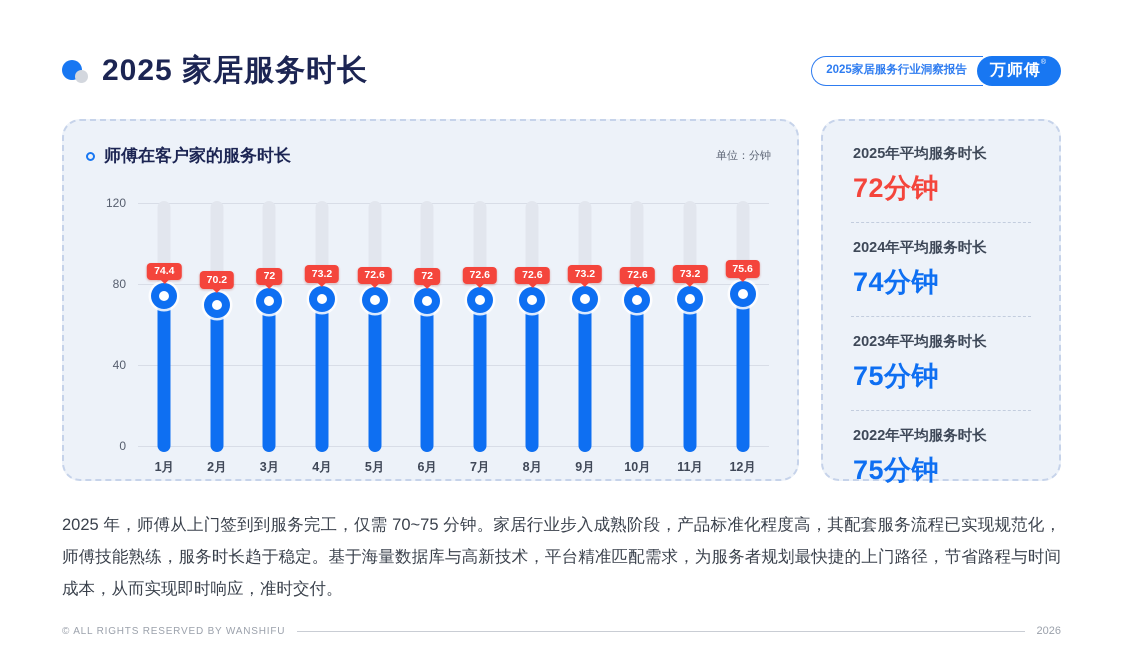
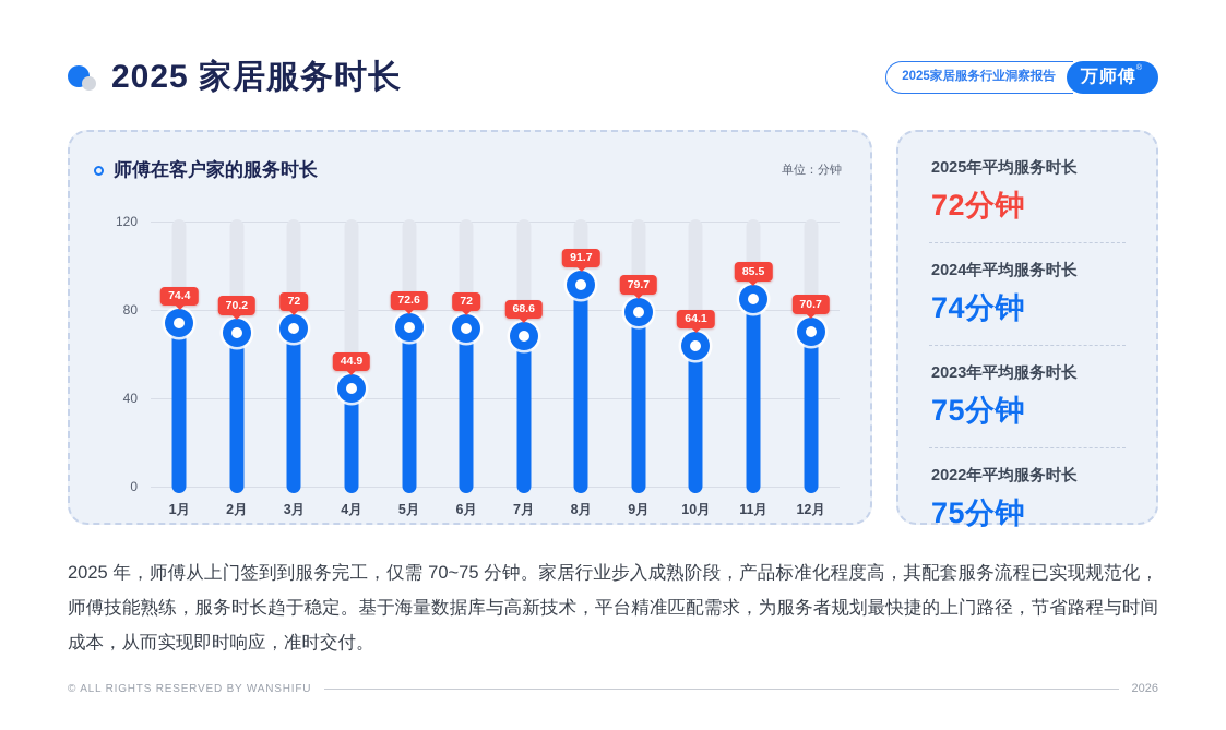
4月: 73.2 -> 44.9
7月: 72.6 -> 68.6
8月: 72.6 -> 91.7
9月: 73.2 -> 79.7
10月: 72.6 -> 64.1
11月: 73.2 -> 85.5
12月: 75.6 -> 70.7
